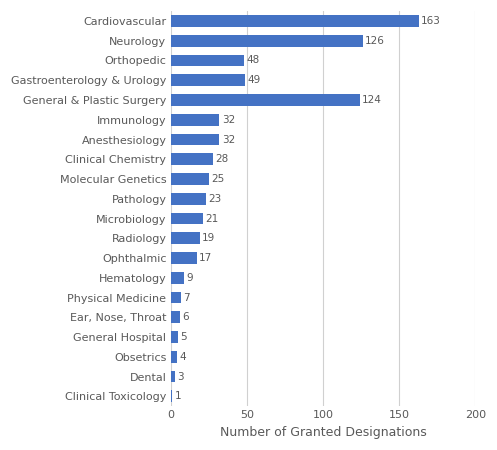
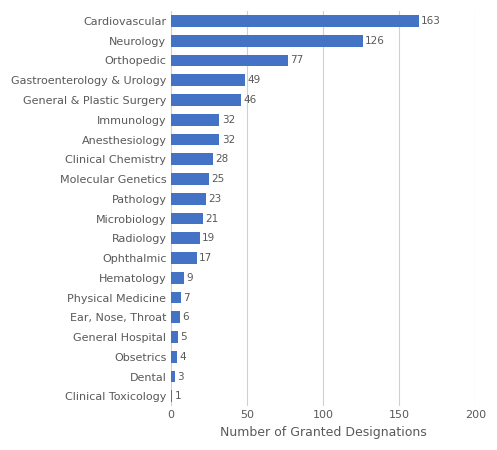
Orthopedic: 48 -> 77
General & Plastic Surgery: 124 -> 46
